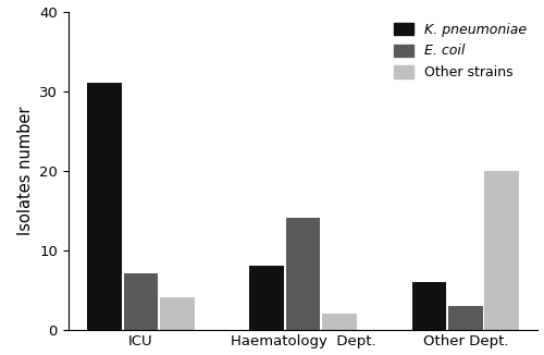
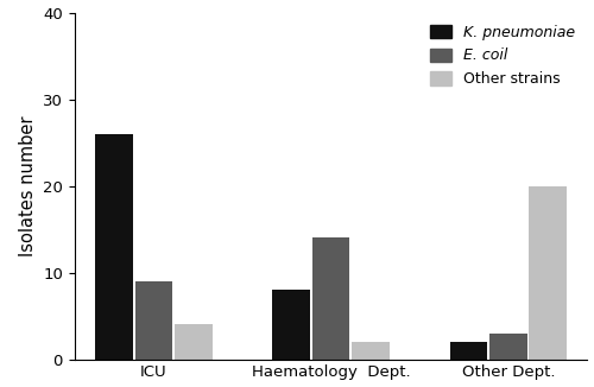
K. pneumoniae/ICU: 31 -> 26
E. coil/ICU: 7 -> 9
K. pneumoniae/Other Dept.: 6 -> 2
